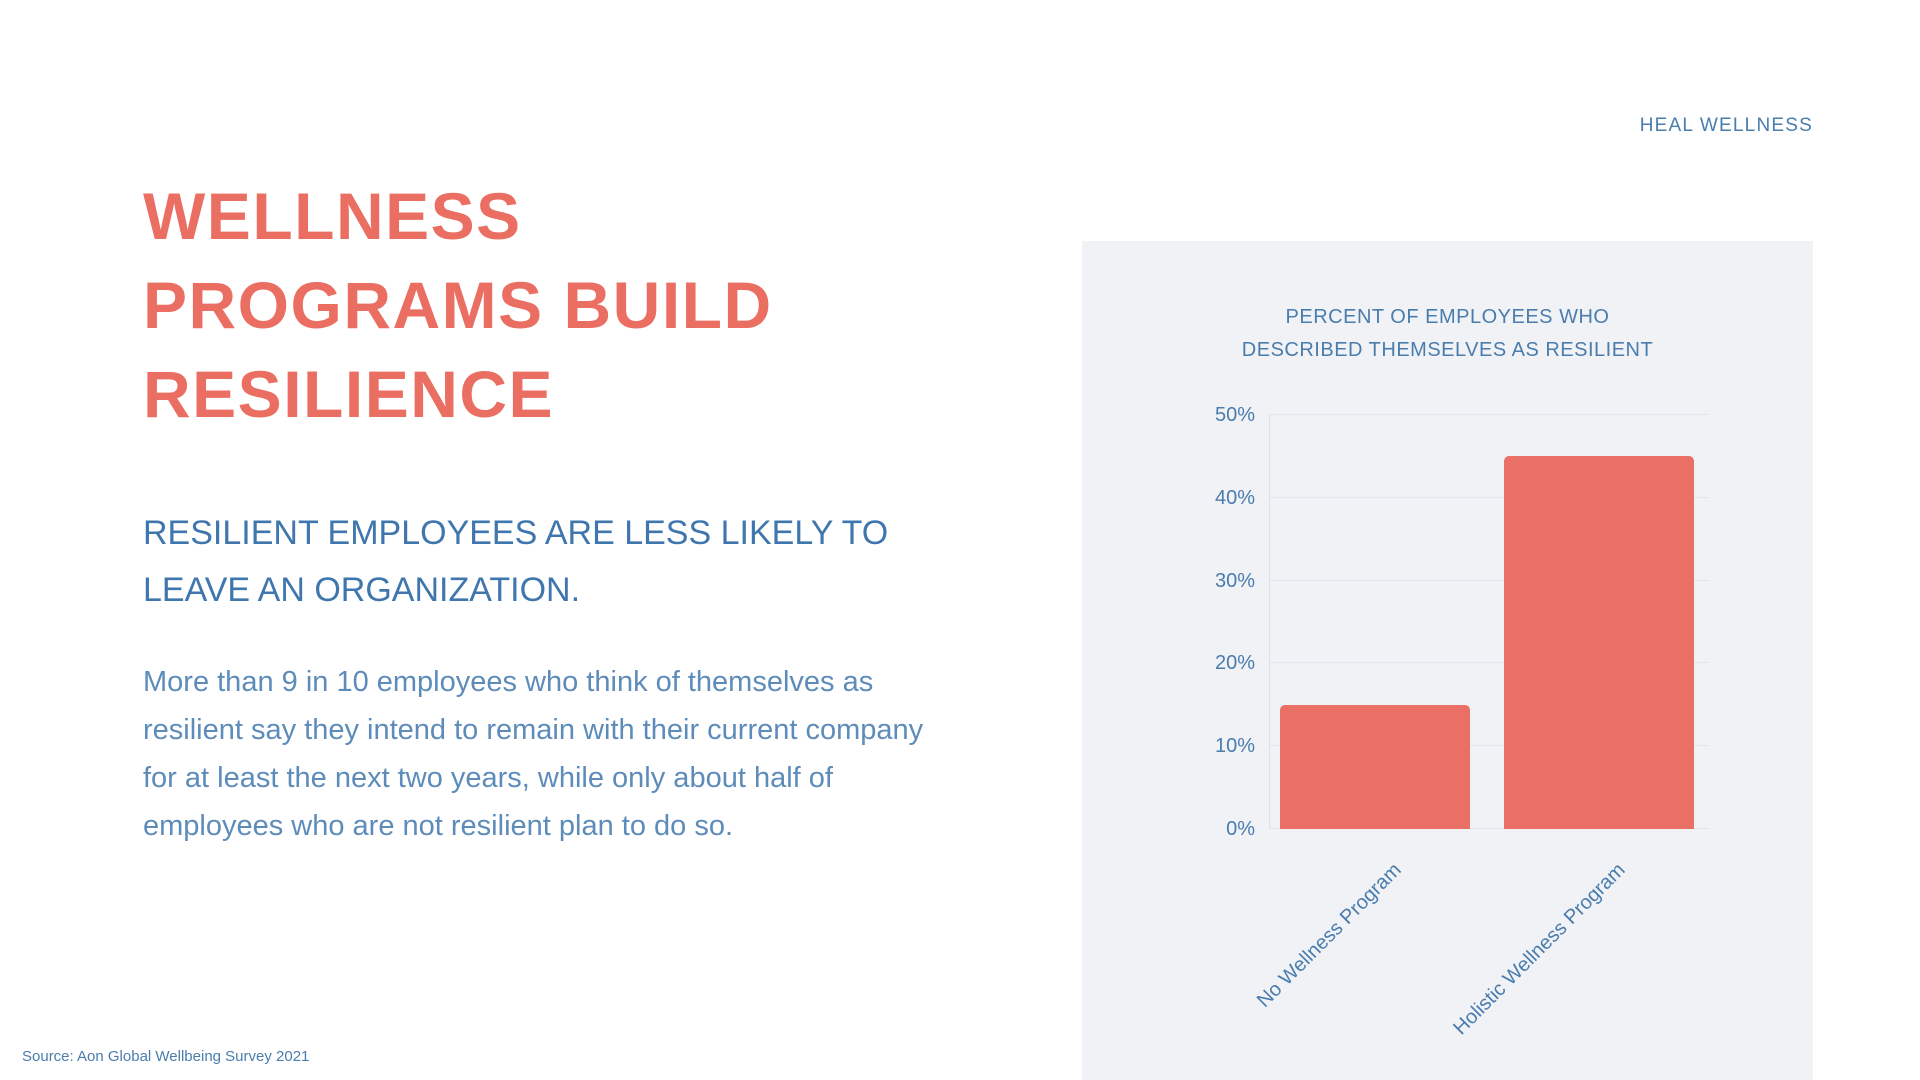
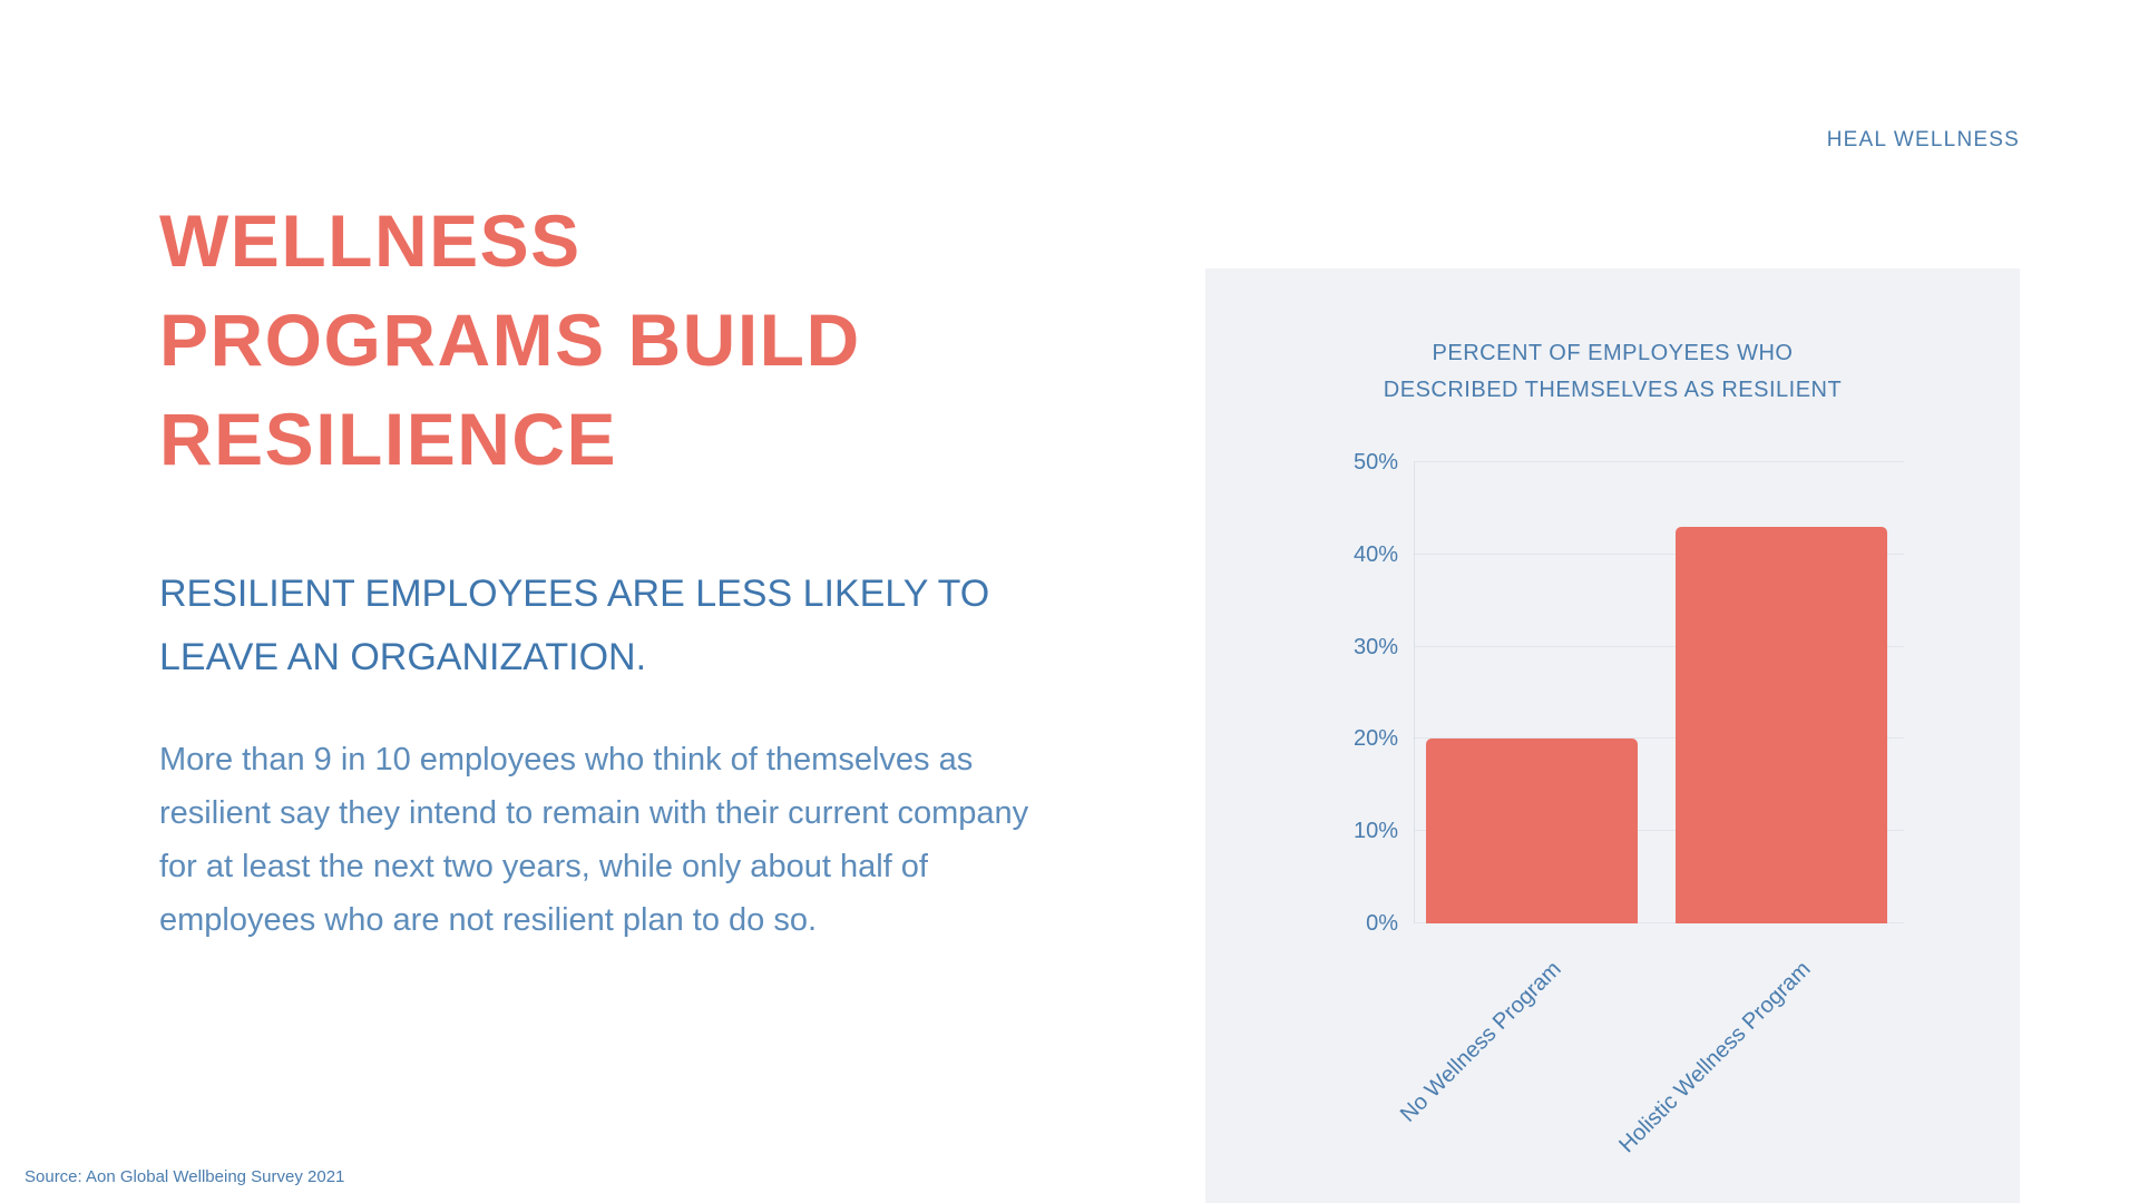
No Wellness Program: 15% -> 20%
Holistic Wellness Program: 45% -> 43%
